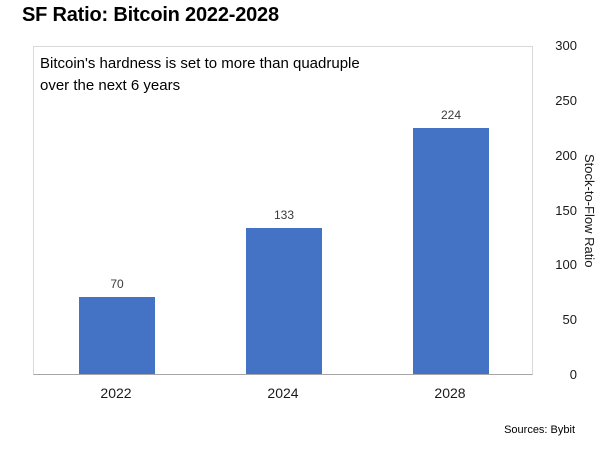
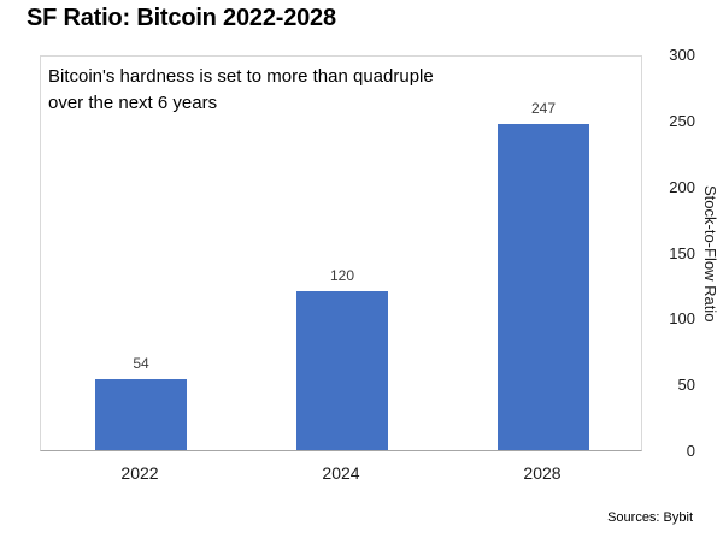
2022: 70 -> 54
2024: 133 -> 120
2028: 224 -> 247
